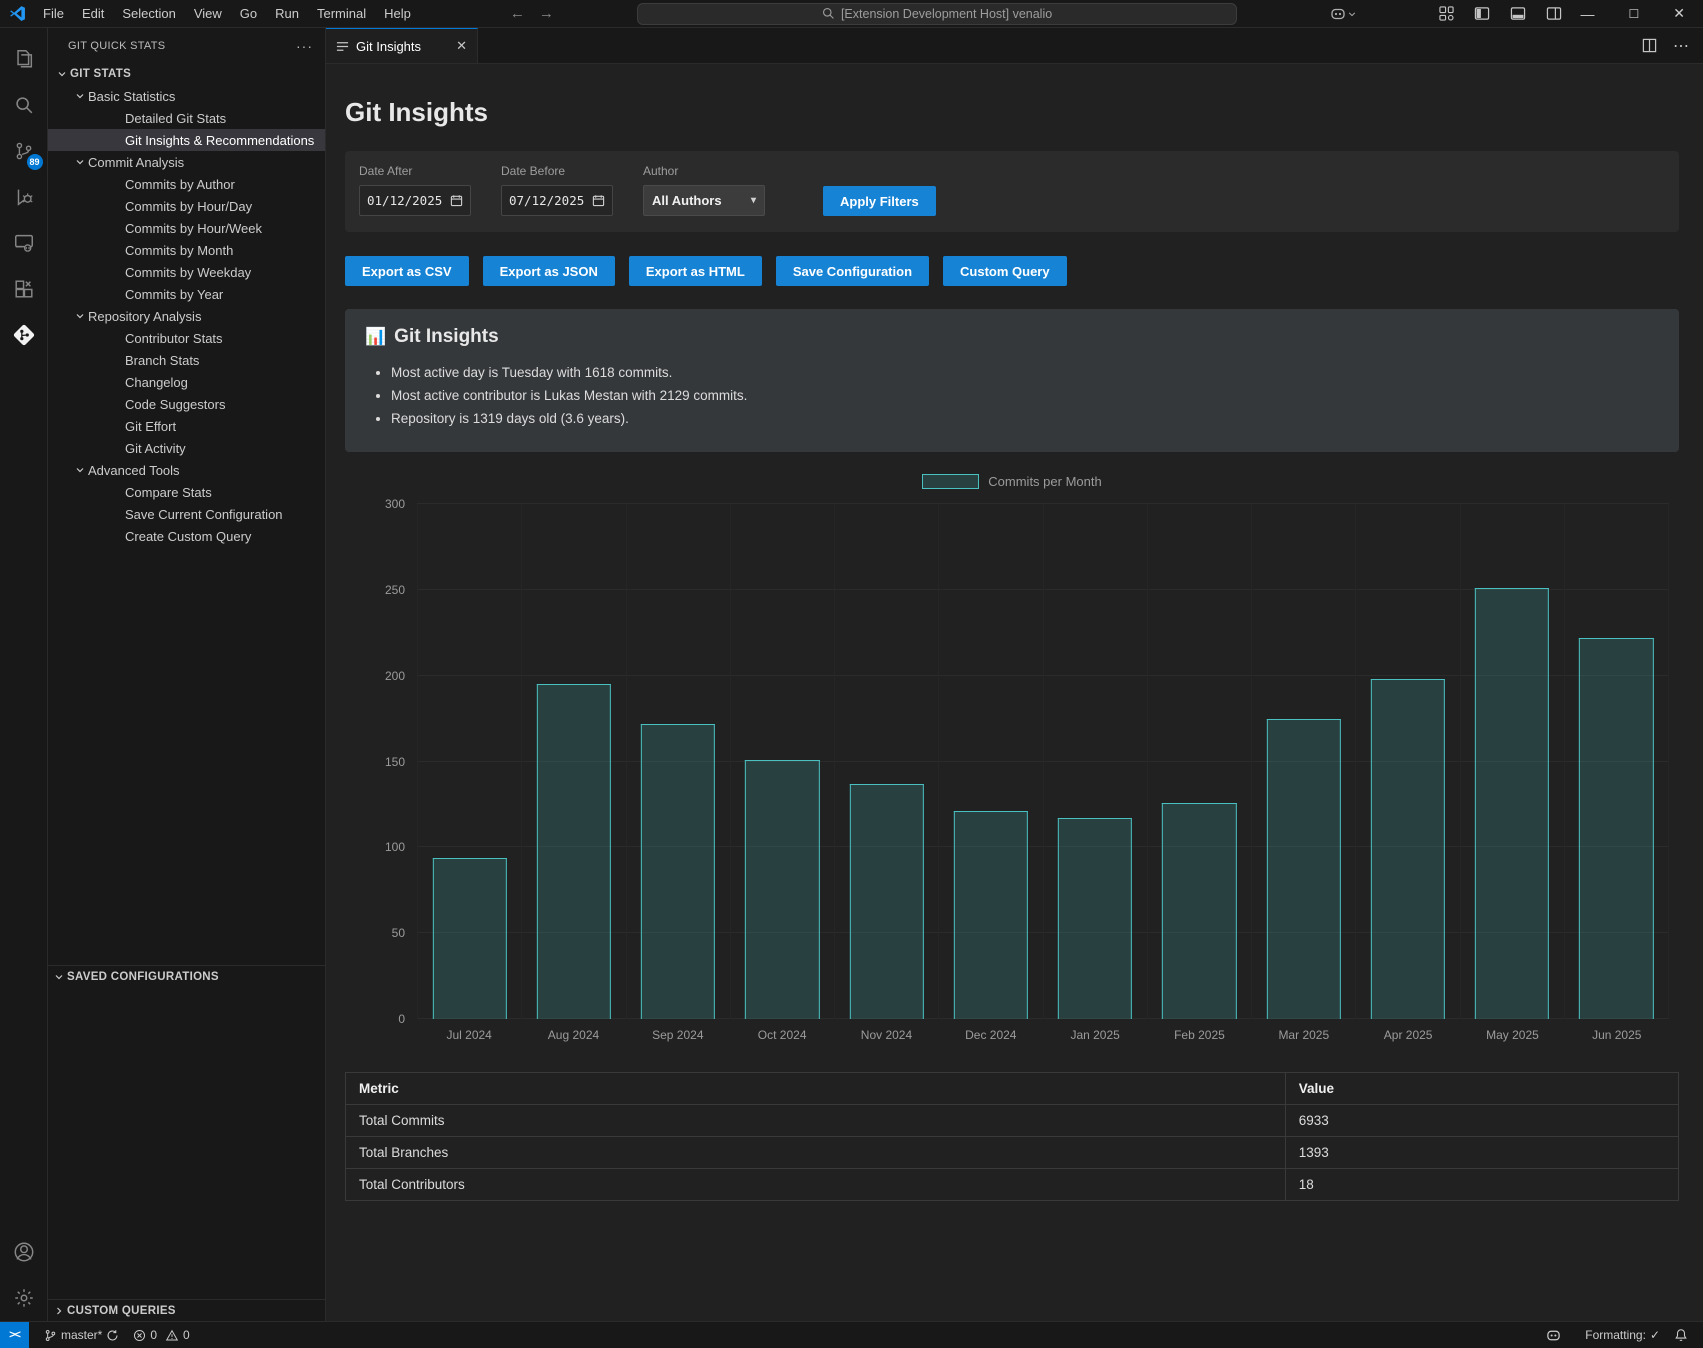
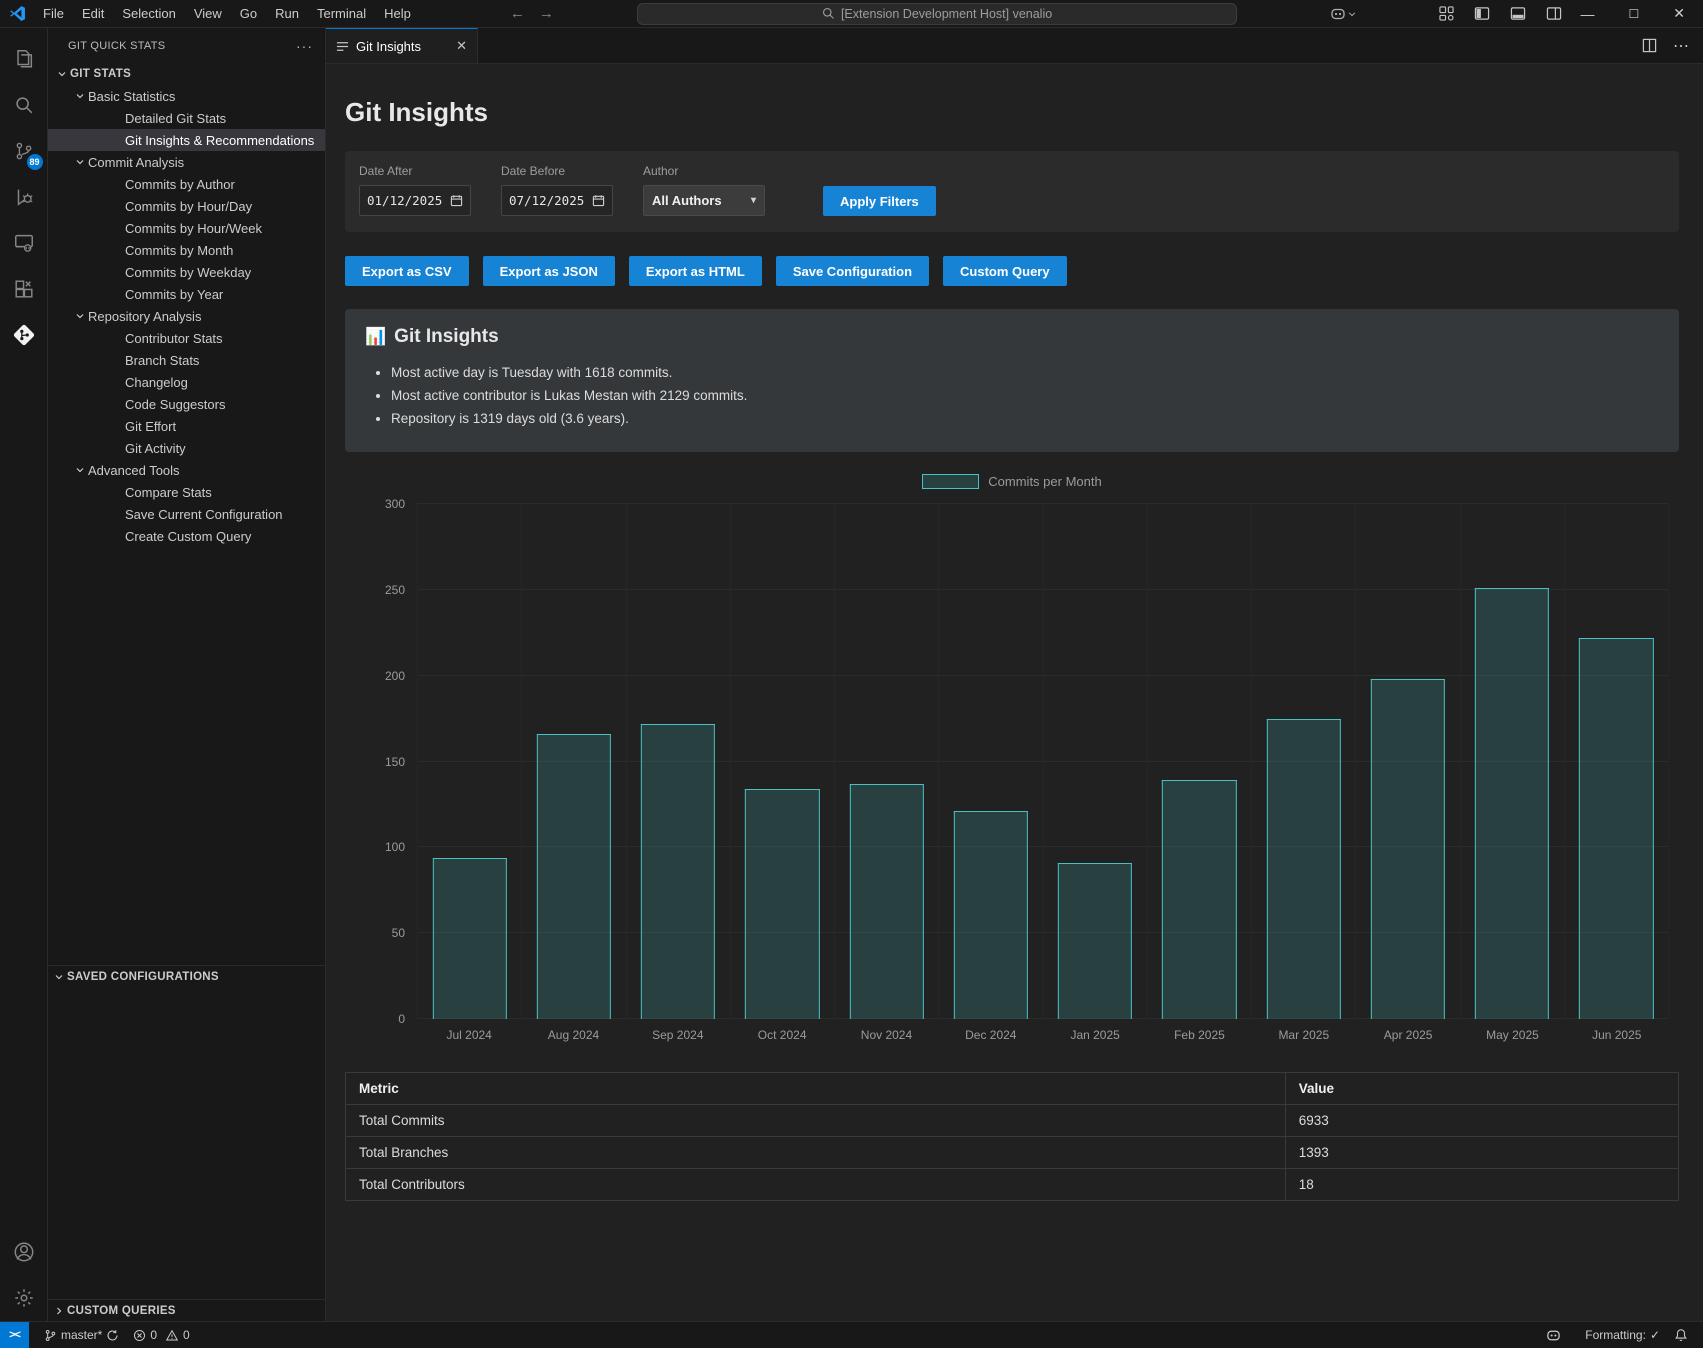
Aug 2024: 195 -> 166
Oct 2024: 151 -> 134
Jan 2025: 117 -> 91
Feb 2025: 126 -> 139
